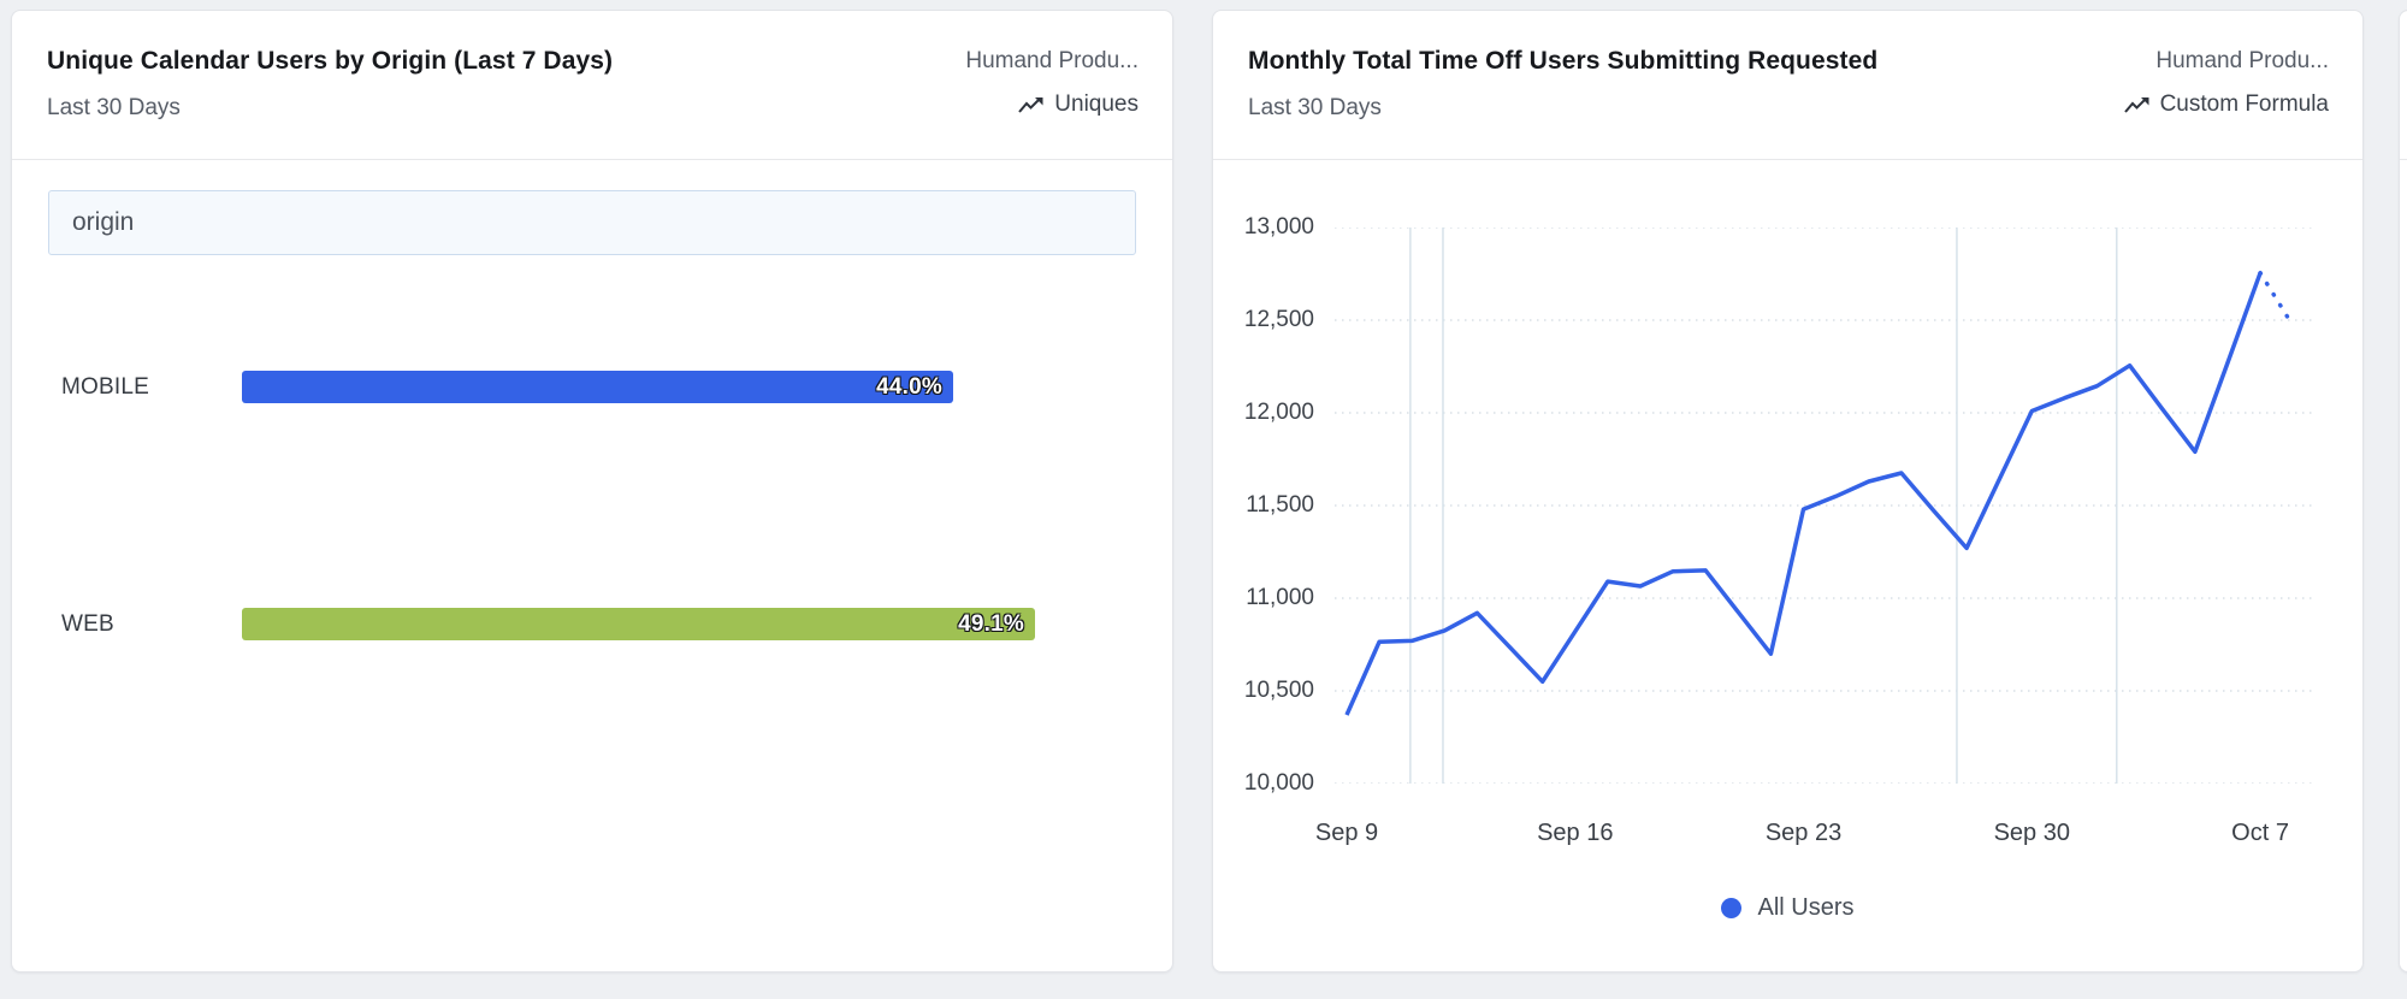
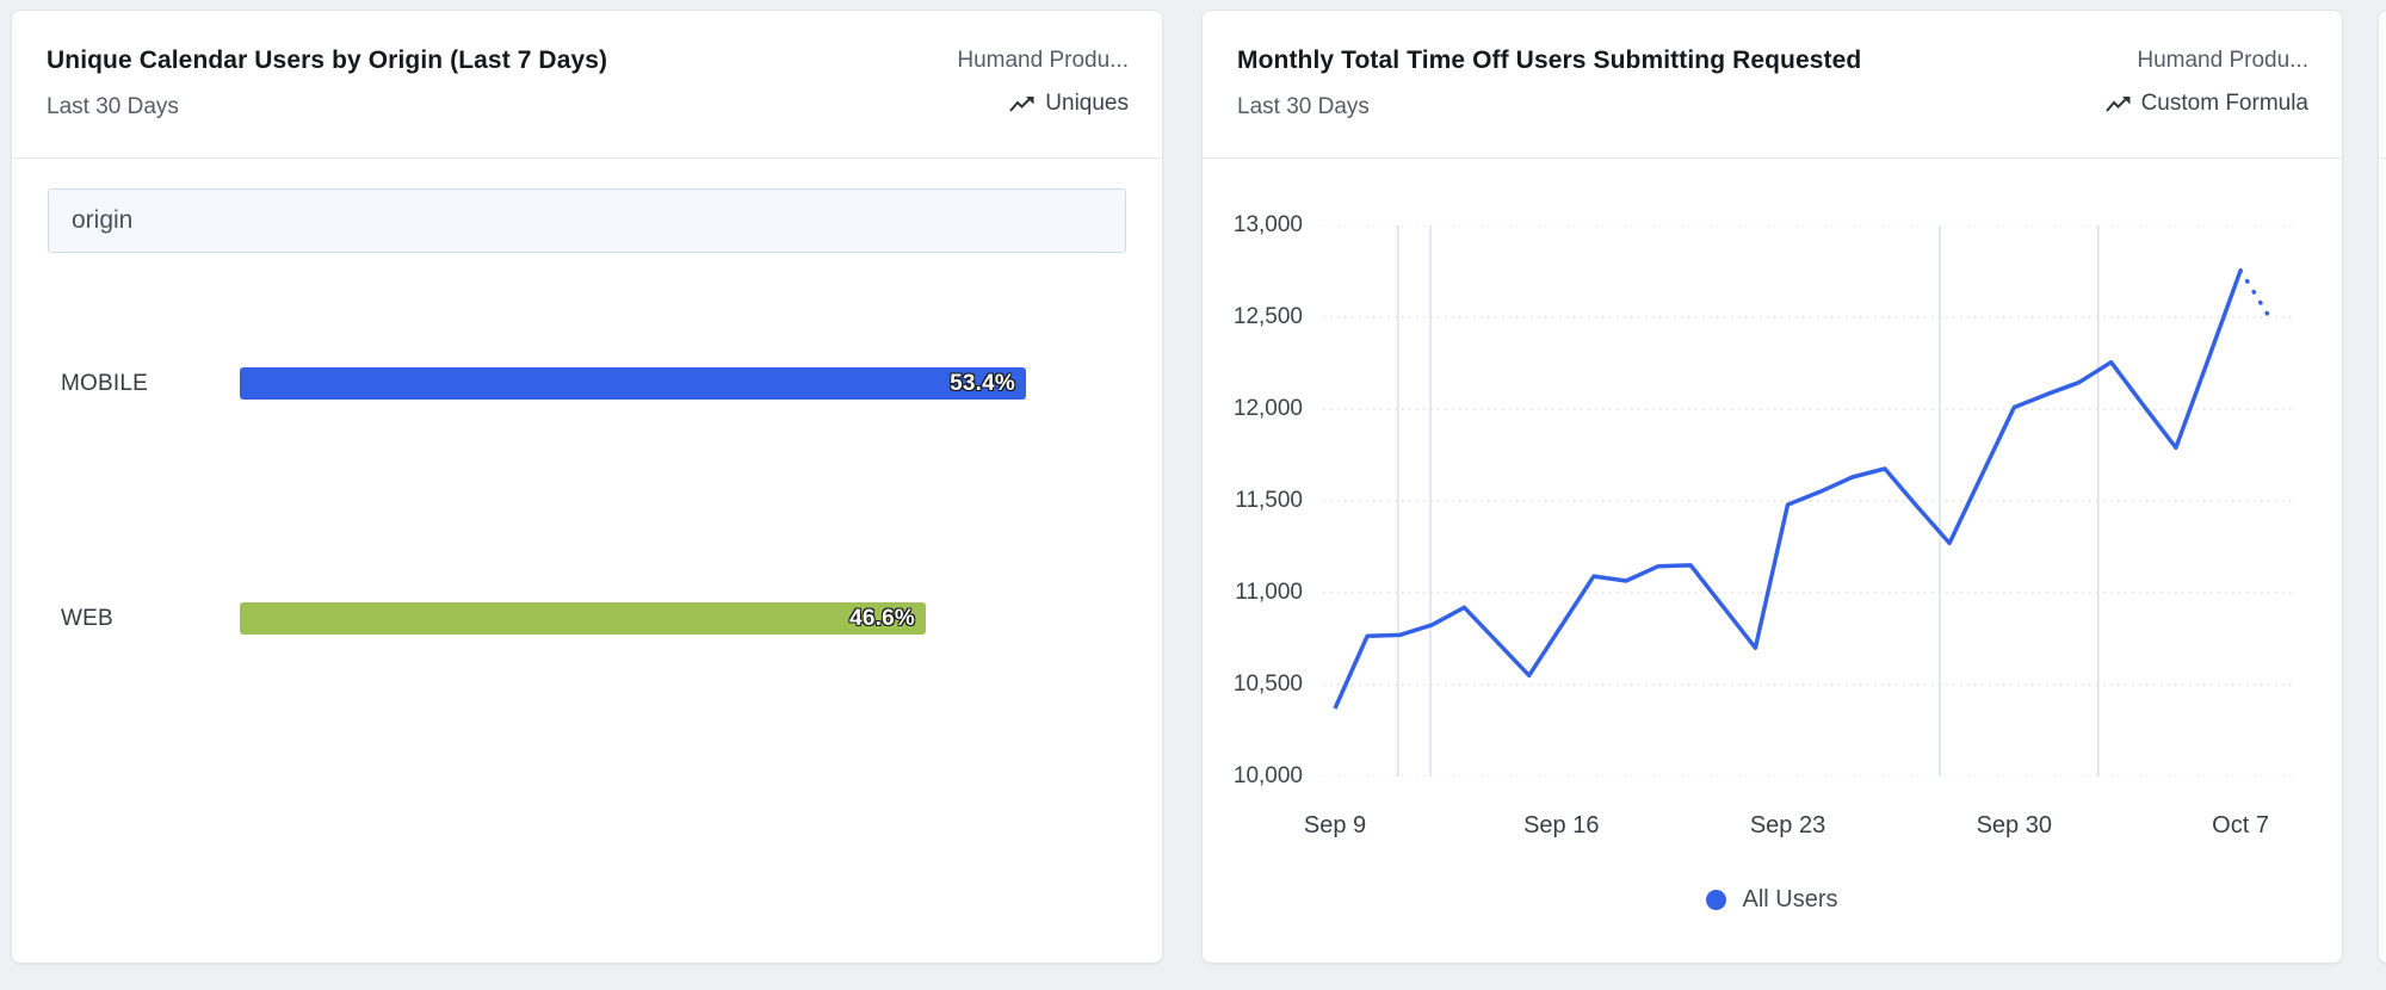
Unique Calendar Users by Origin (Last 7 Days)/MOBILE: 44.0% -> 53.4%
Unique Calendar Users by Origin (Last 7 Days)/WEB: 49.1% -> 46.6%
